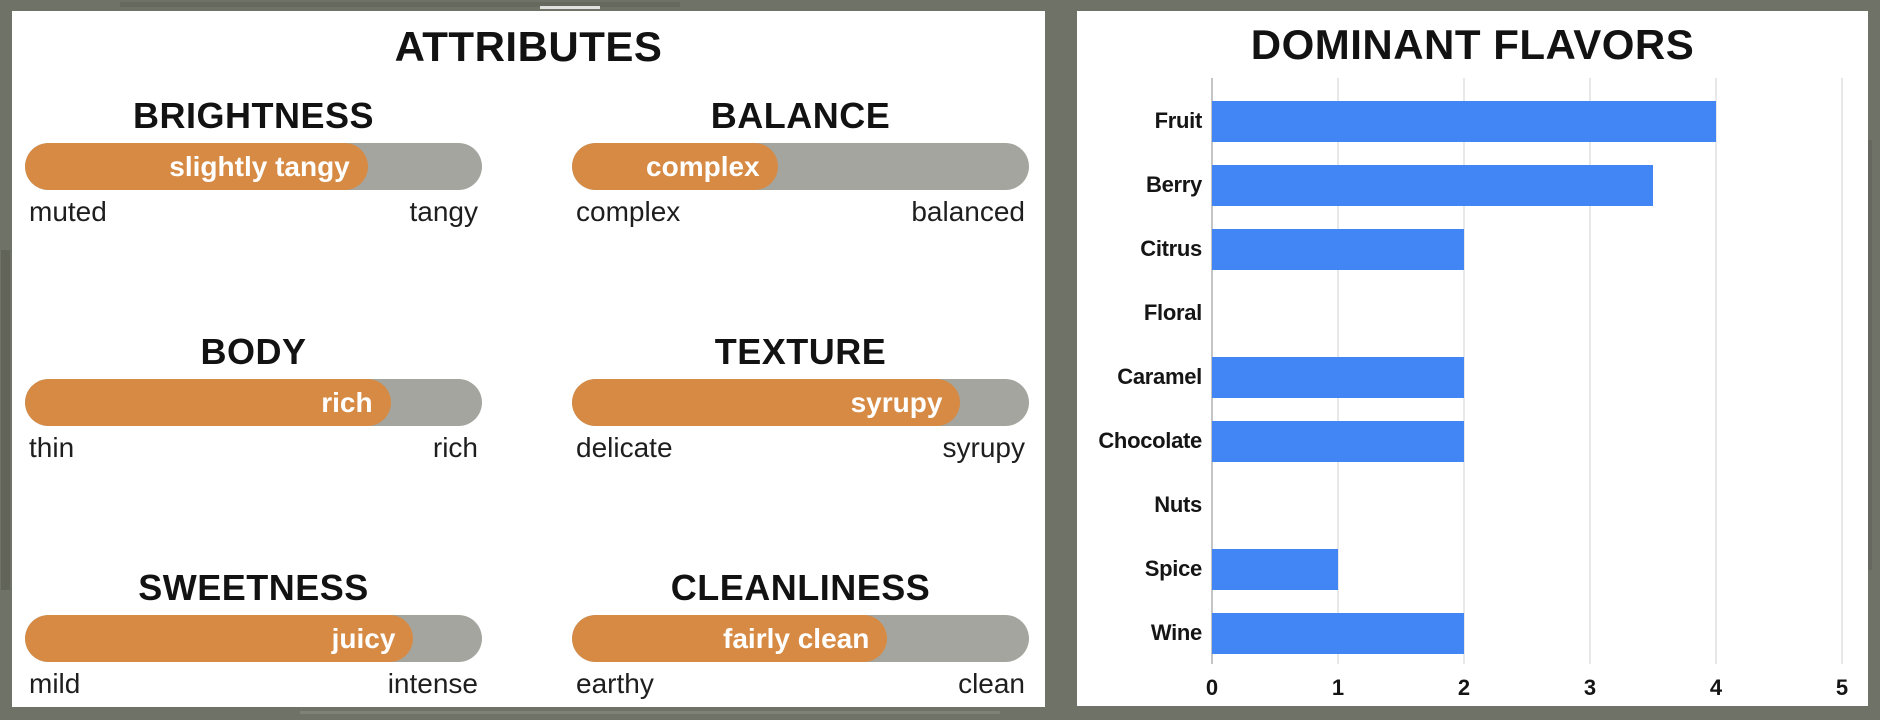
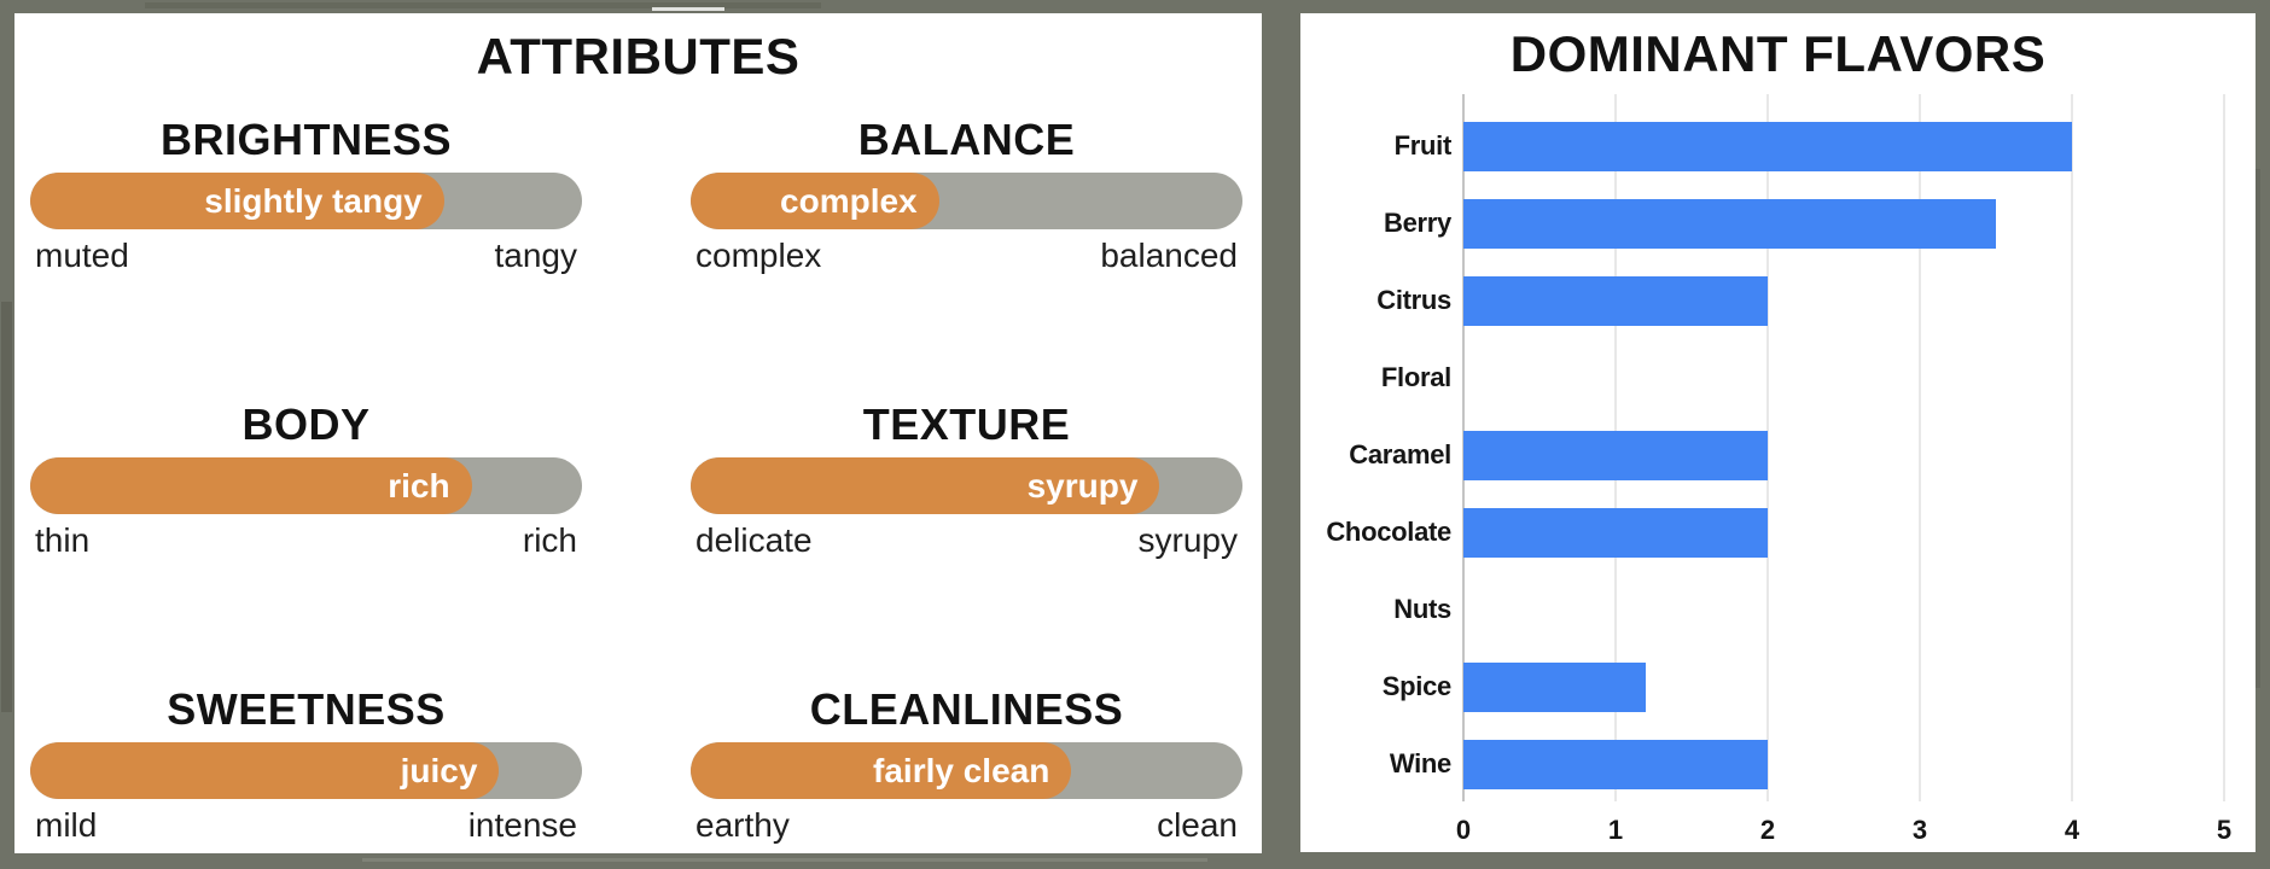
Spice: 1.0 -> 1.2
